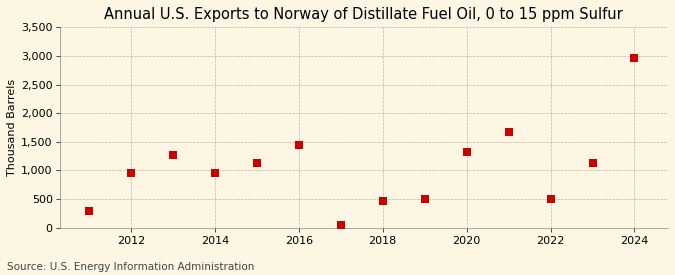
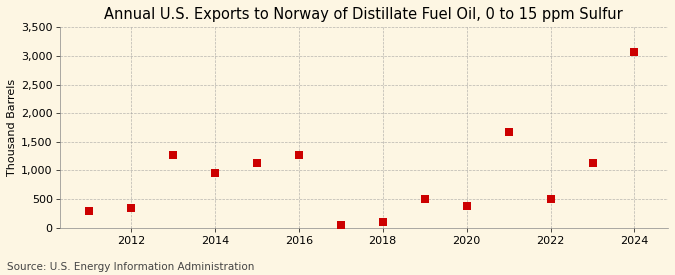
2012: 960 -> 350
2016: 1,440 -> 1,280
2018: 460 -> 100
2020: 1,320 -> 380
2024: 2,960 -> 3,080
